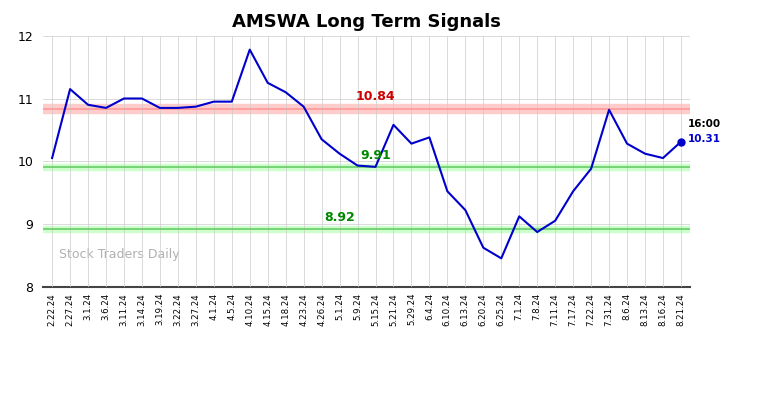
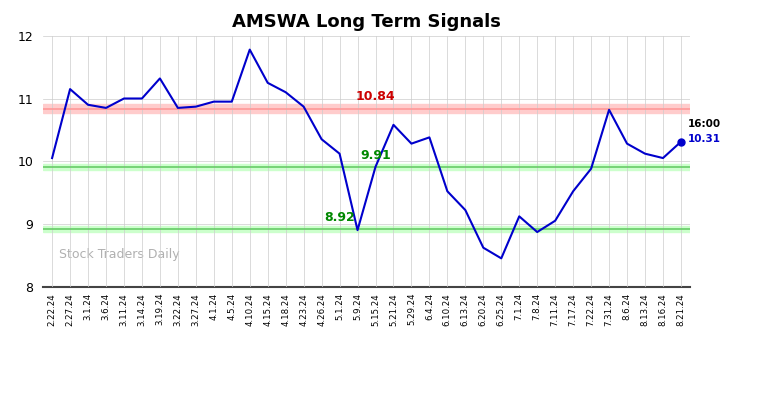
3.19.24: 10.85 -> 11.32
5.9.24: 9.93 -> 8.90
